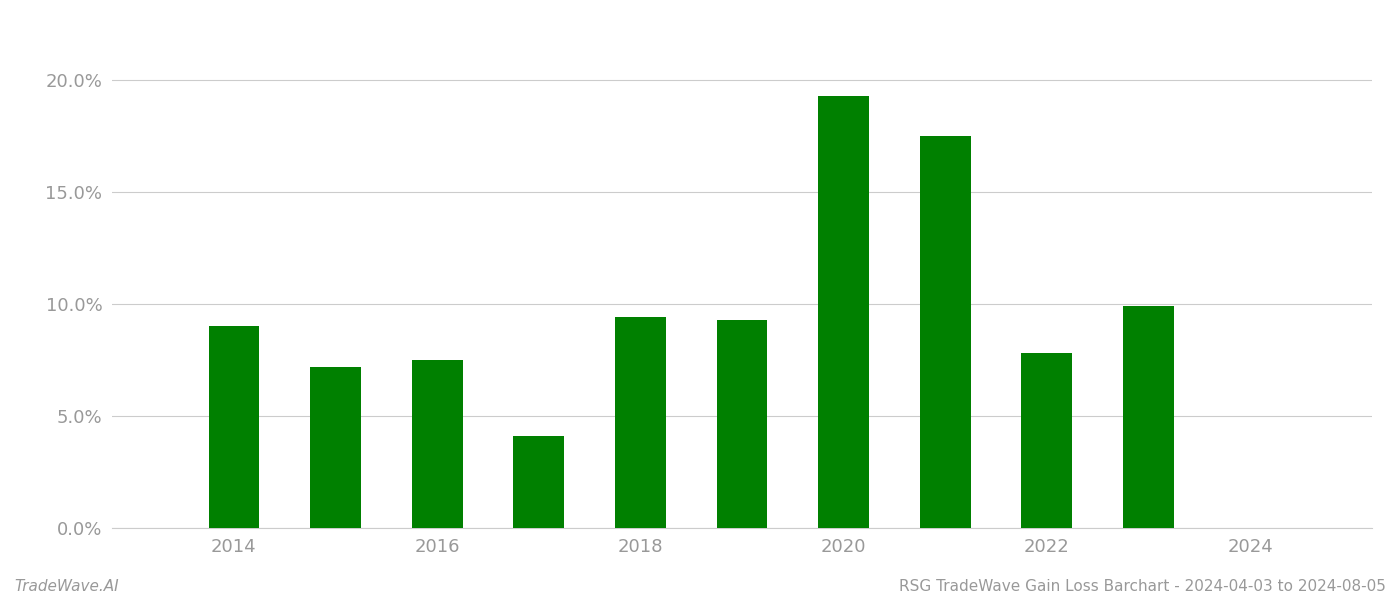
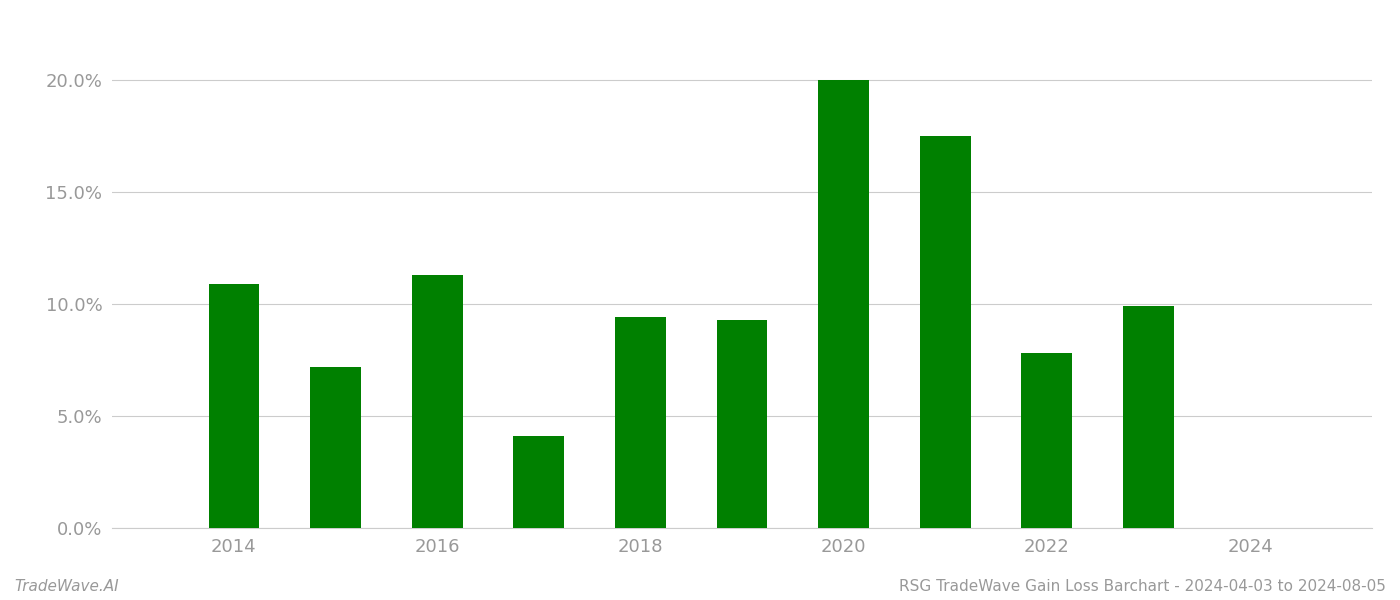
2014: 9.0% -> 10.9%
2016: 7.5% -> 11.3%
2020: 19.3% -> 20.0%
